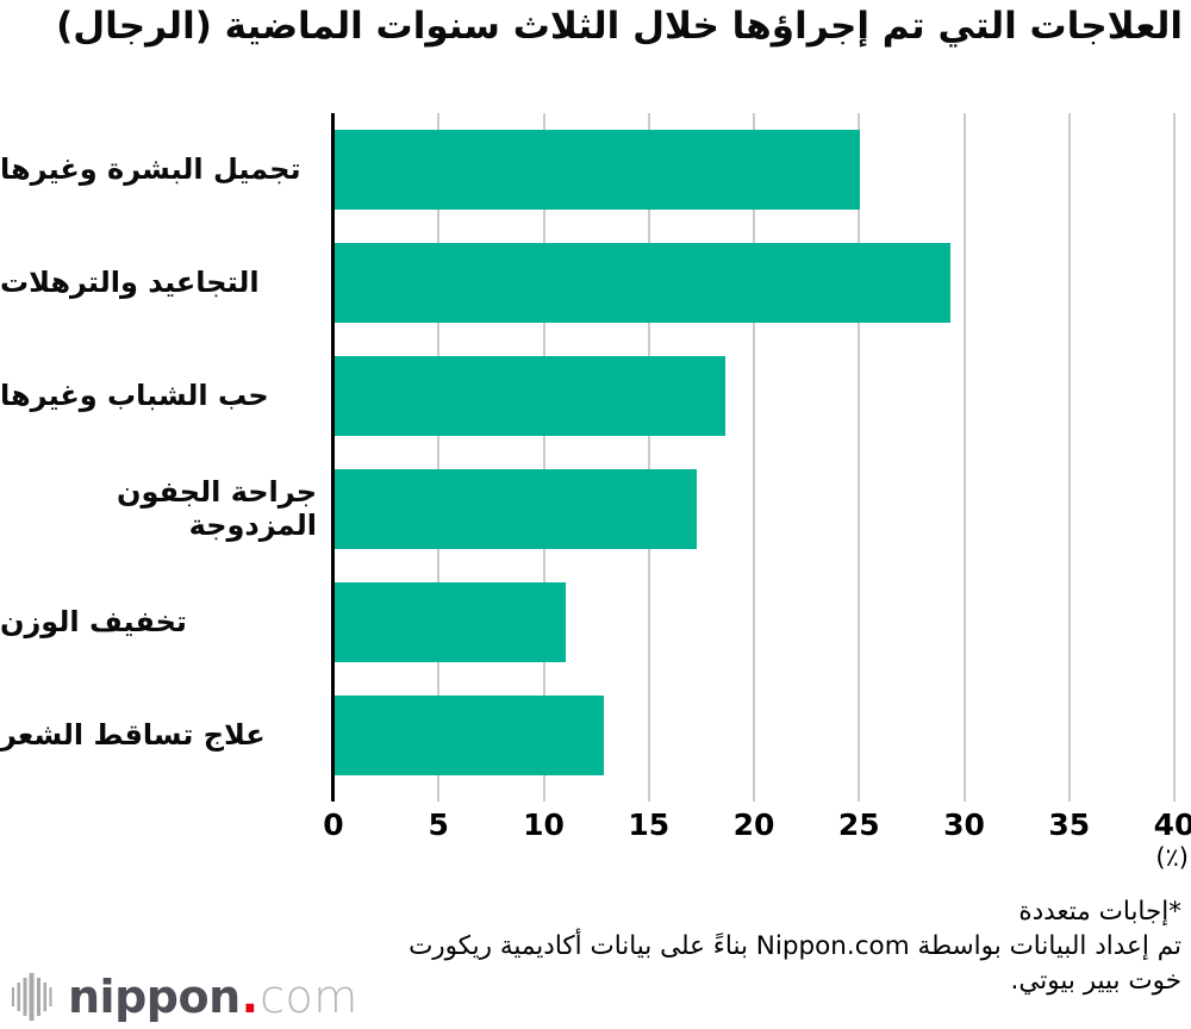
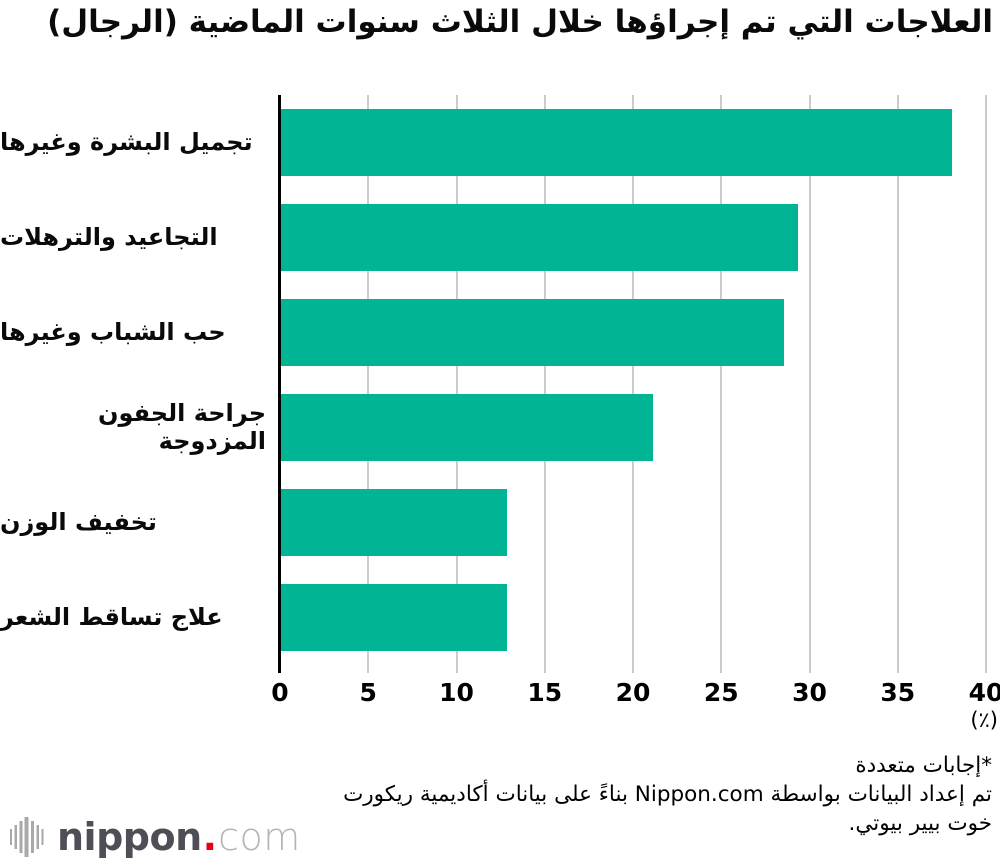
تجميل البشرة وغيرها: 25.0 -> 38.0
حب الشباب وغيرها: 18.6 -> 28.5
جراحة الجفون المزدوجة: 17.2 -> 21.1
تخفيف الوزن: 11.0 -> 12.8
